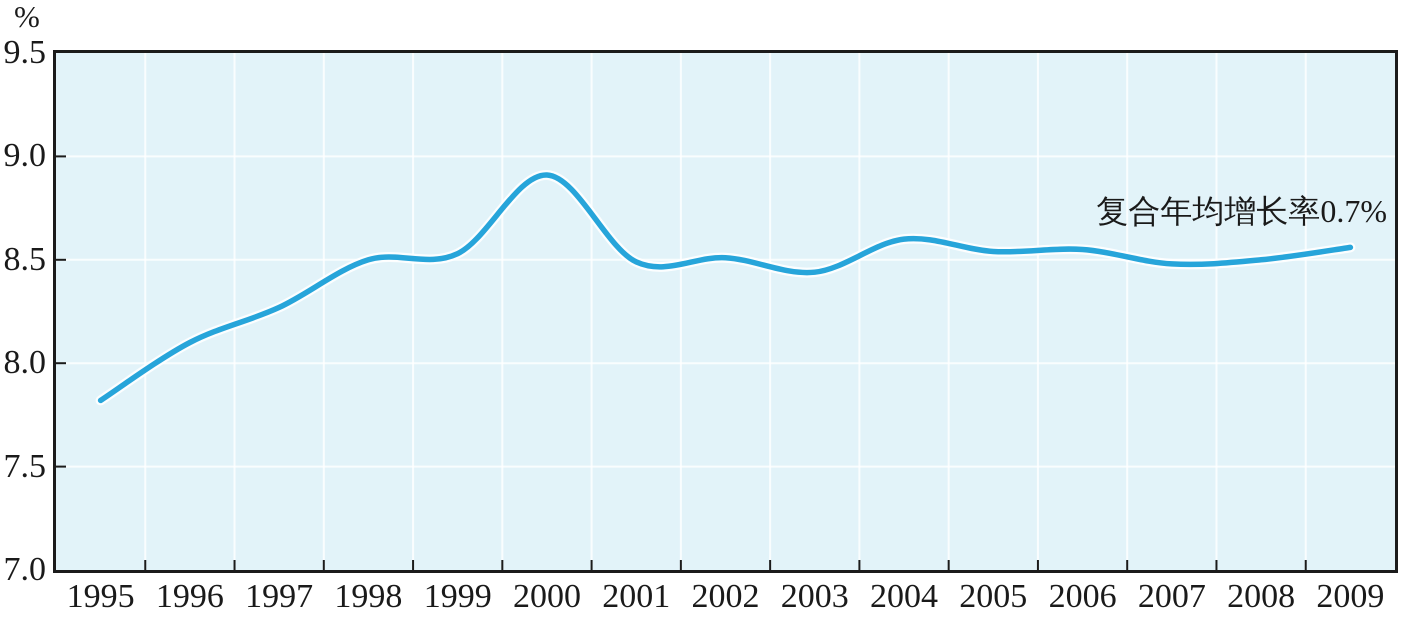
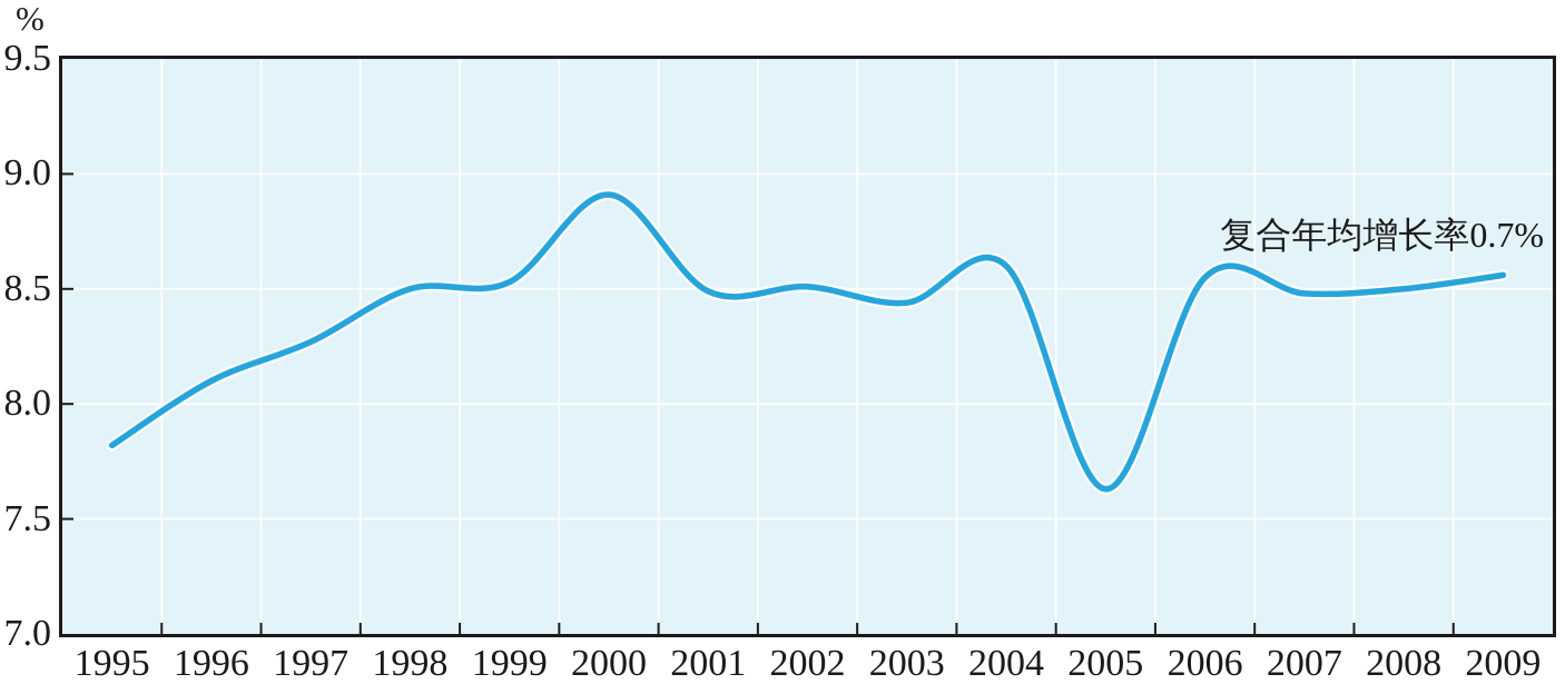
2005: 8.54 -> 7.63
